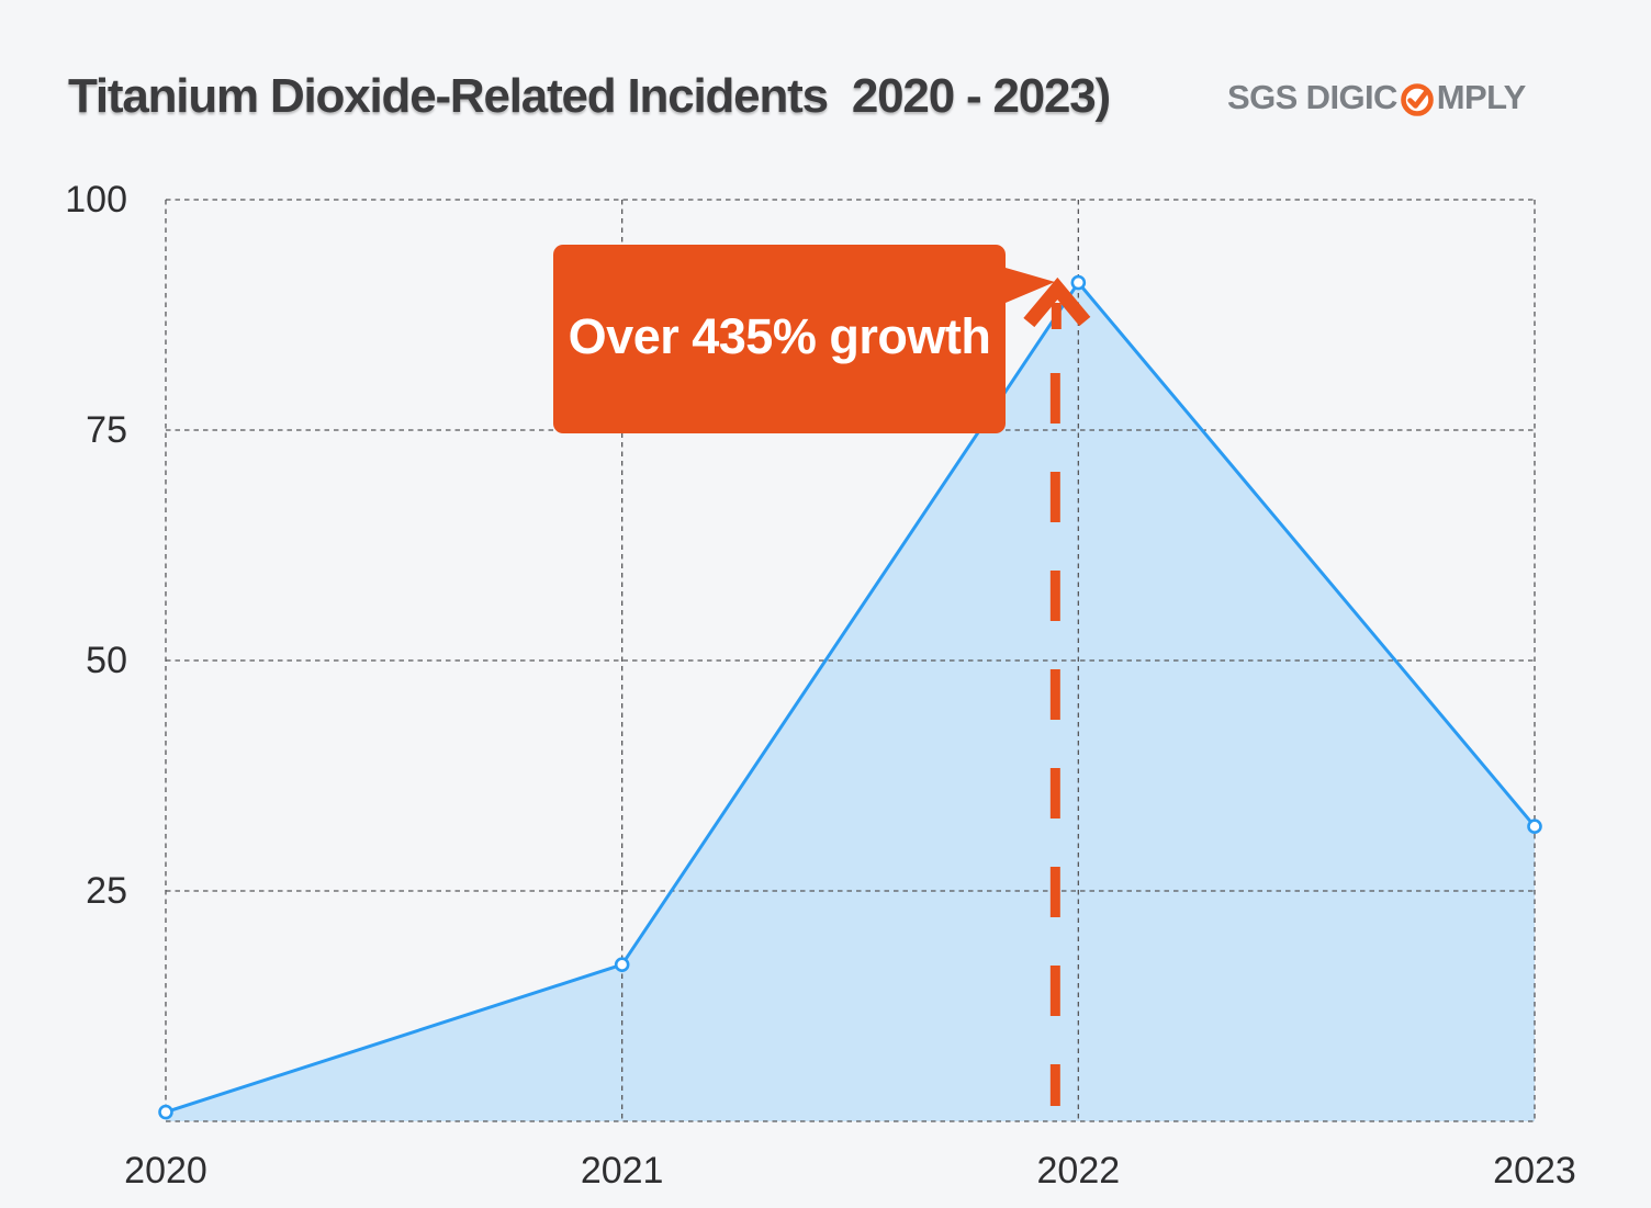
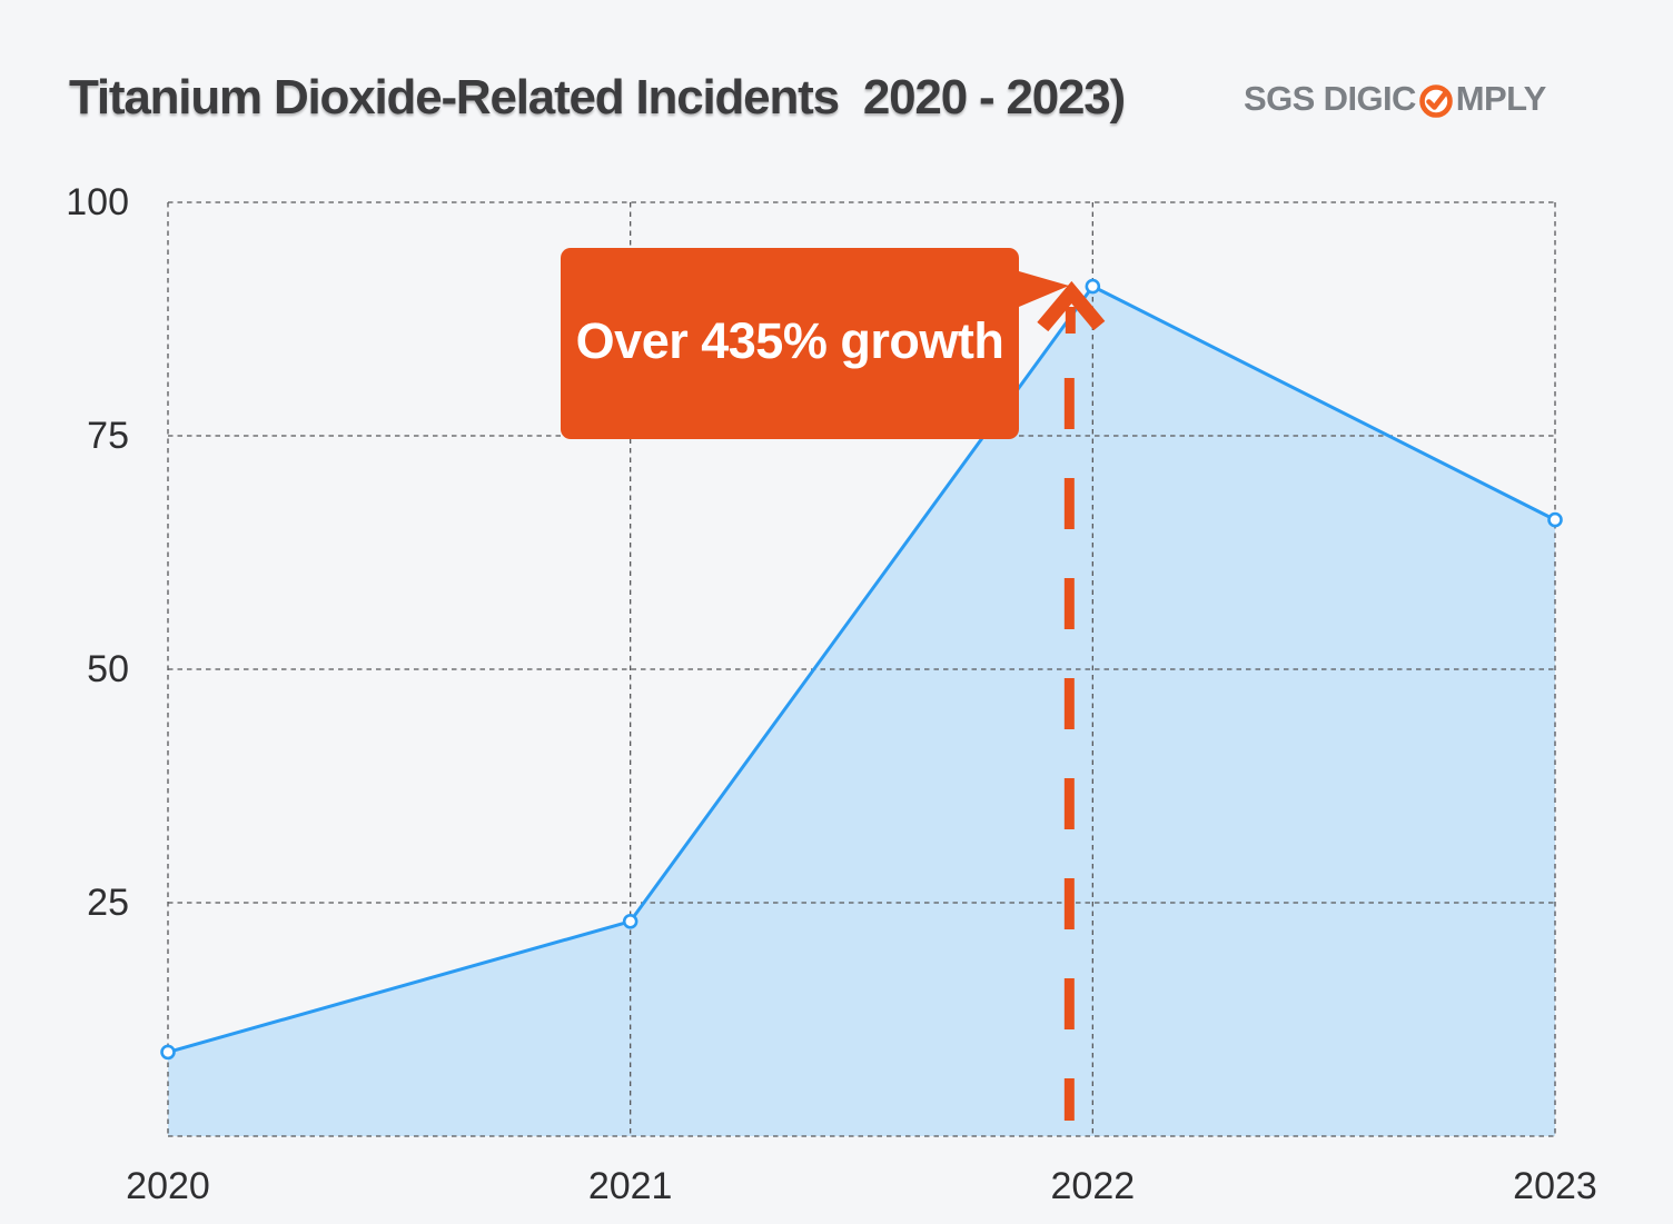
2020: 1 -> 9
2021: 17 -> 23
2023: 32 -> 66
